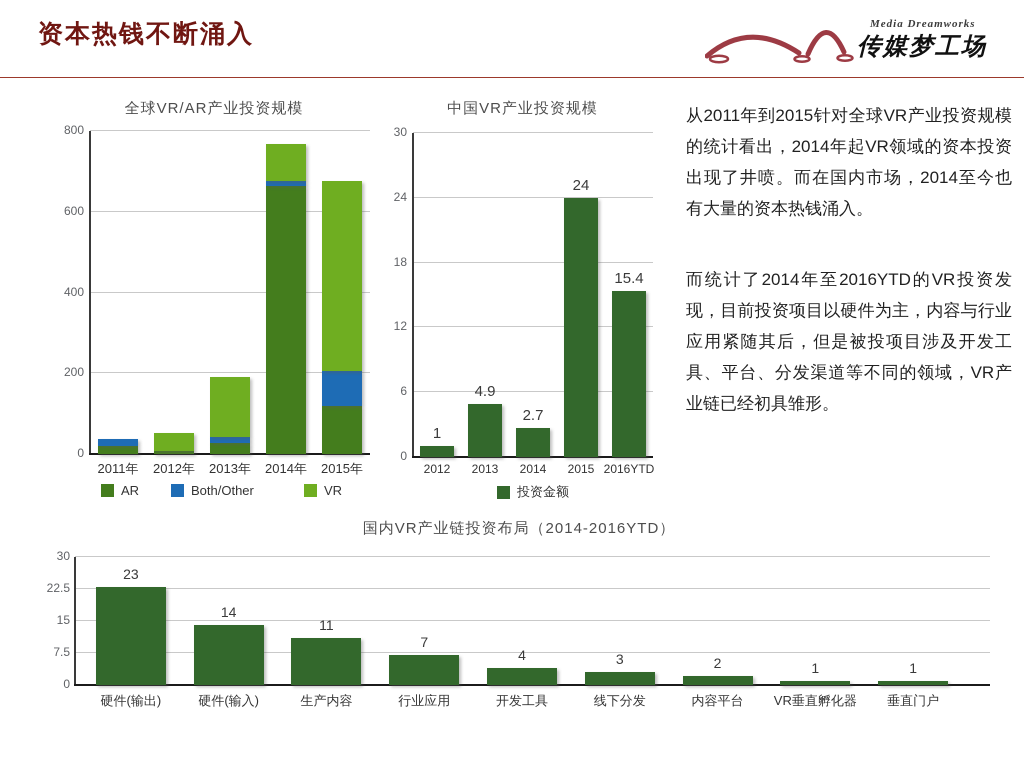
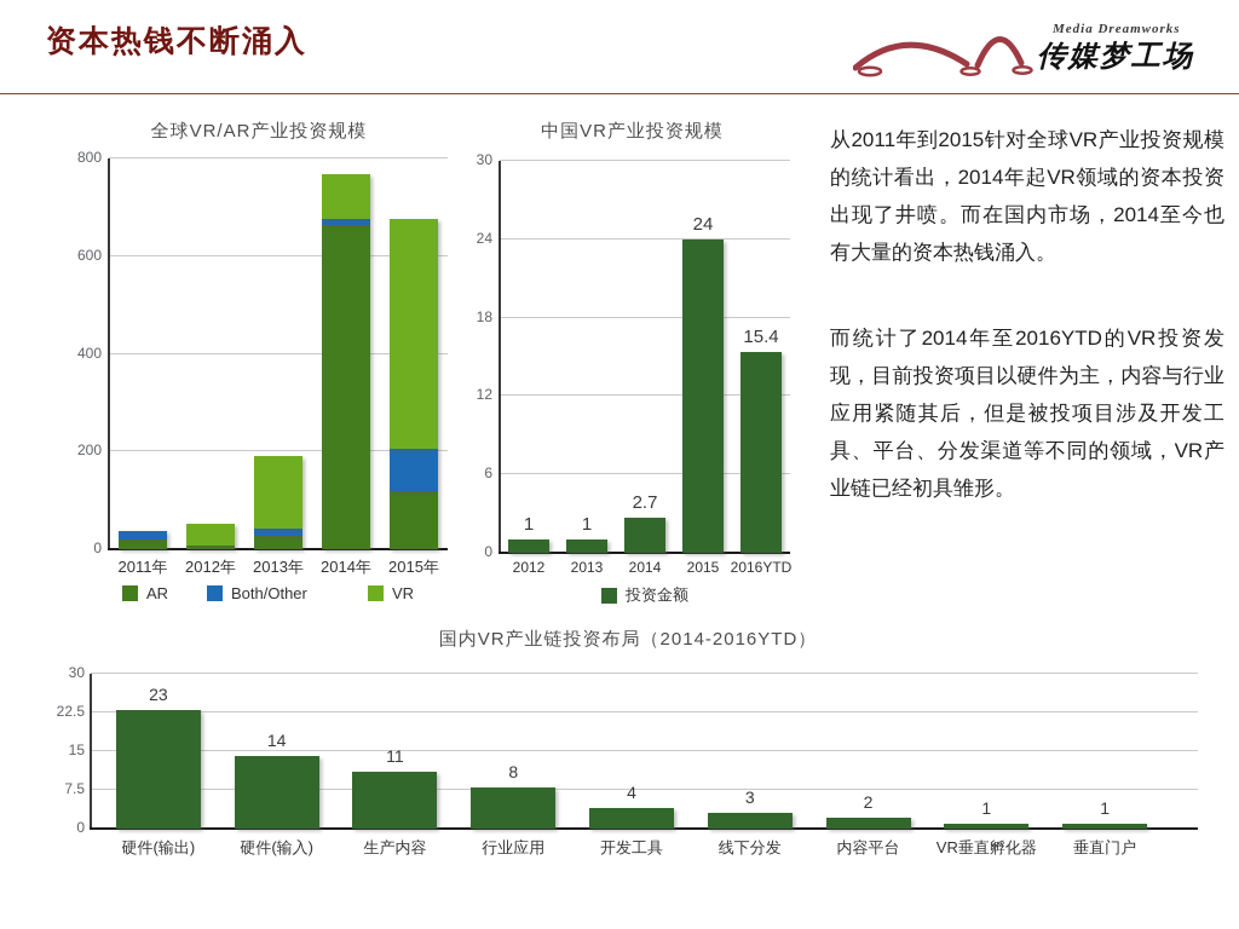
中国VR产业投资规模/2013: 4.9 -> 1
国内VR产业链投资布局（2014-2016YTD）/行业应用: 7 -> 8
